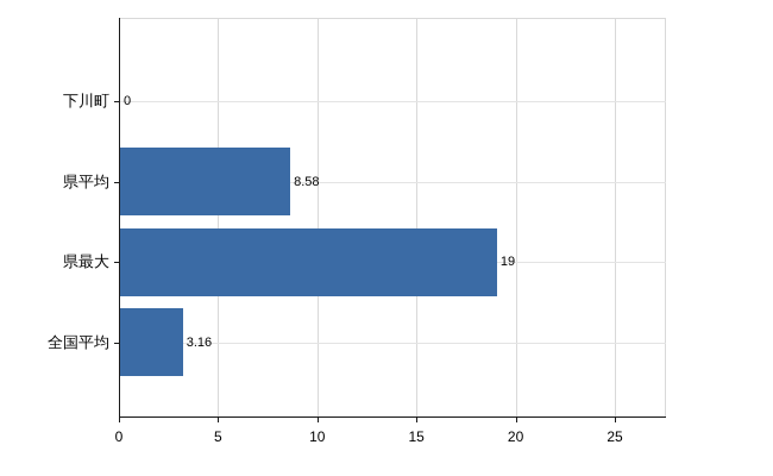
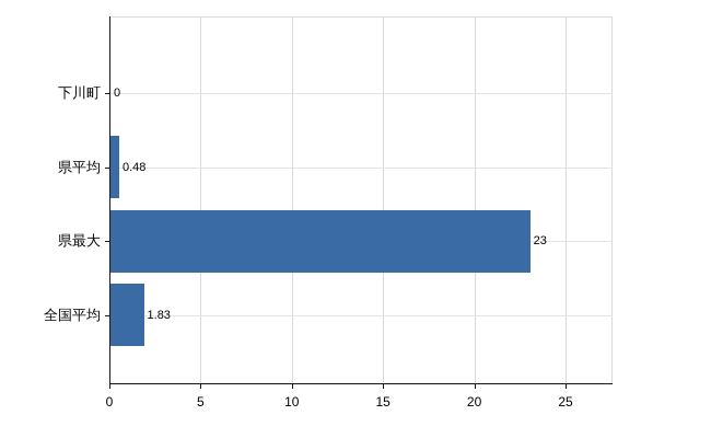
県平均: 8.58 -> 0.48
県最大: 19 -> 23
全国平均: 3.16 -> 1.83
